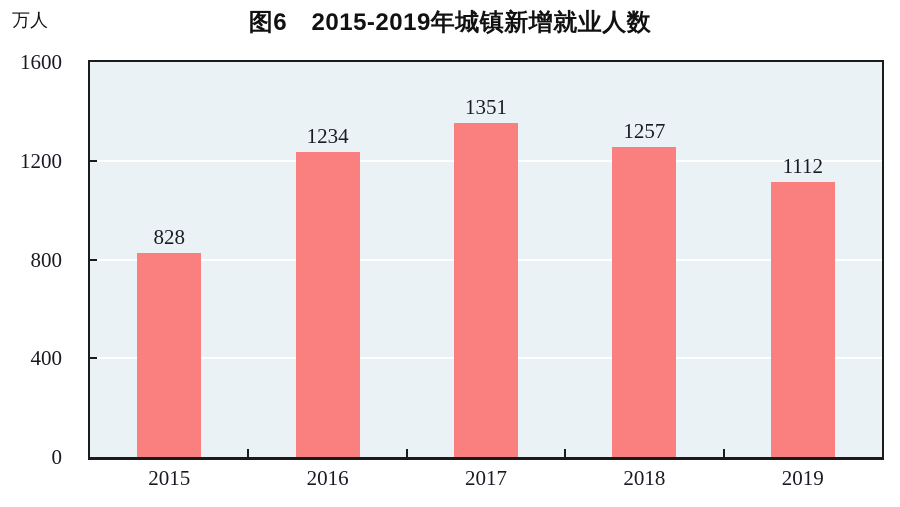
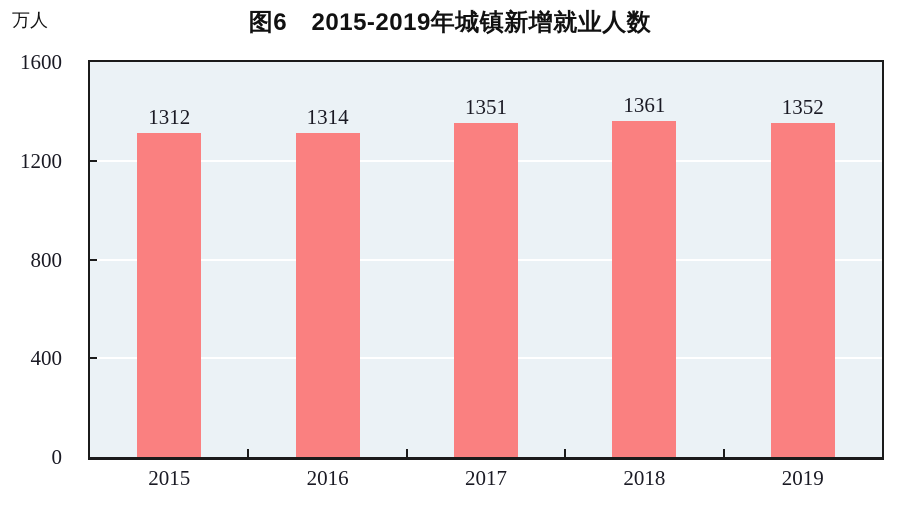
2015: 828 -> 1312
2016: 1234 -> 1314
2018: 1257 -> 1361
2019: 1112 -> 1352
